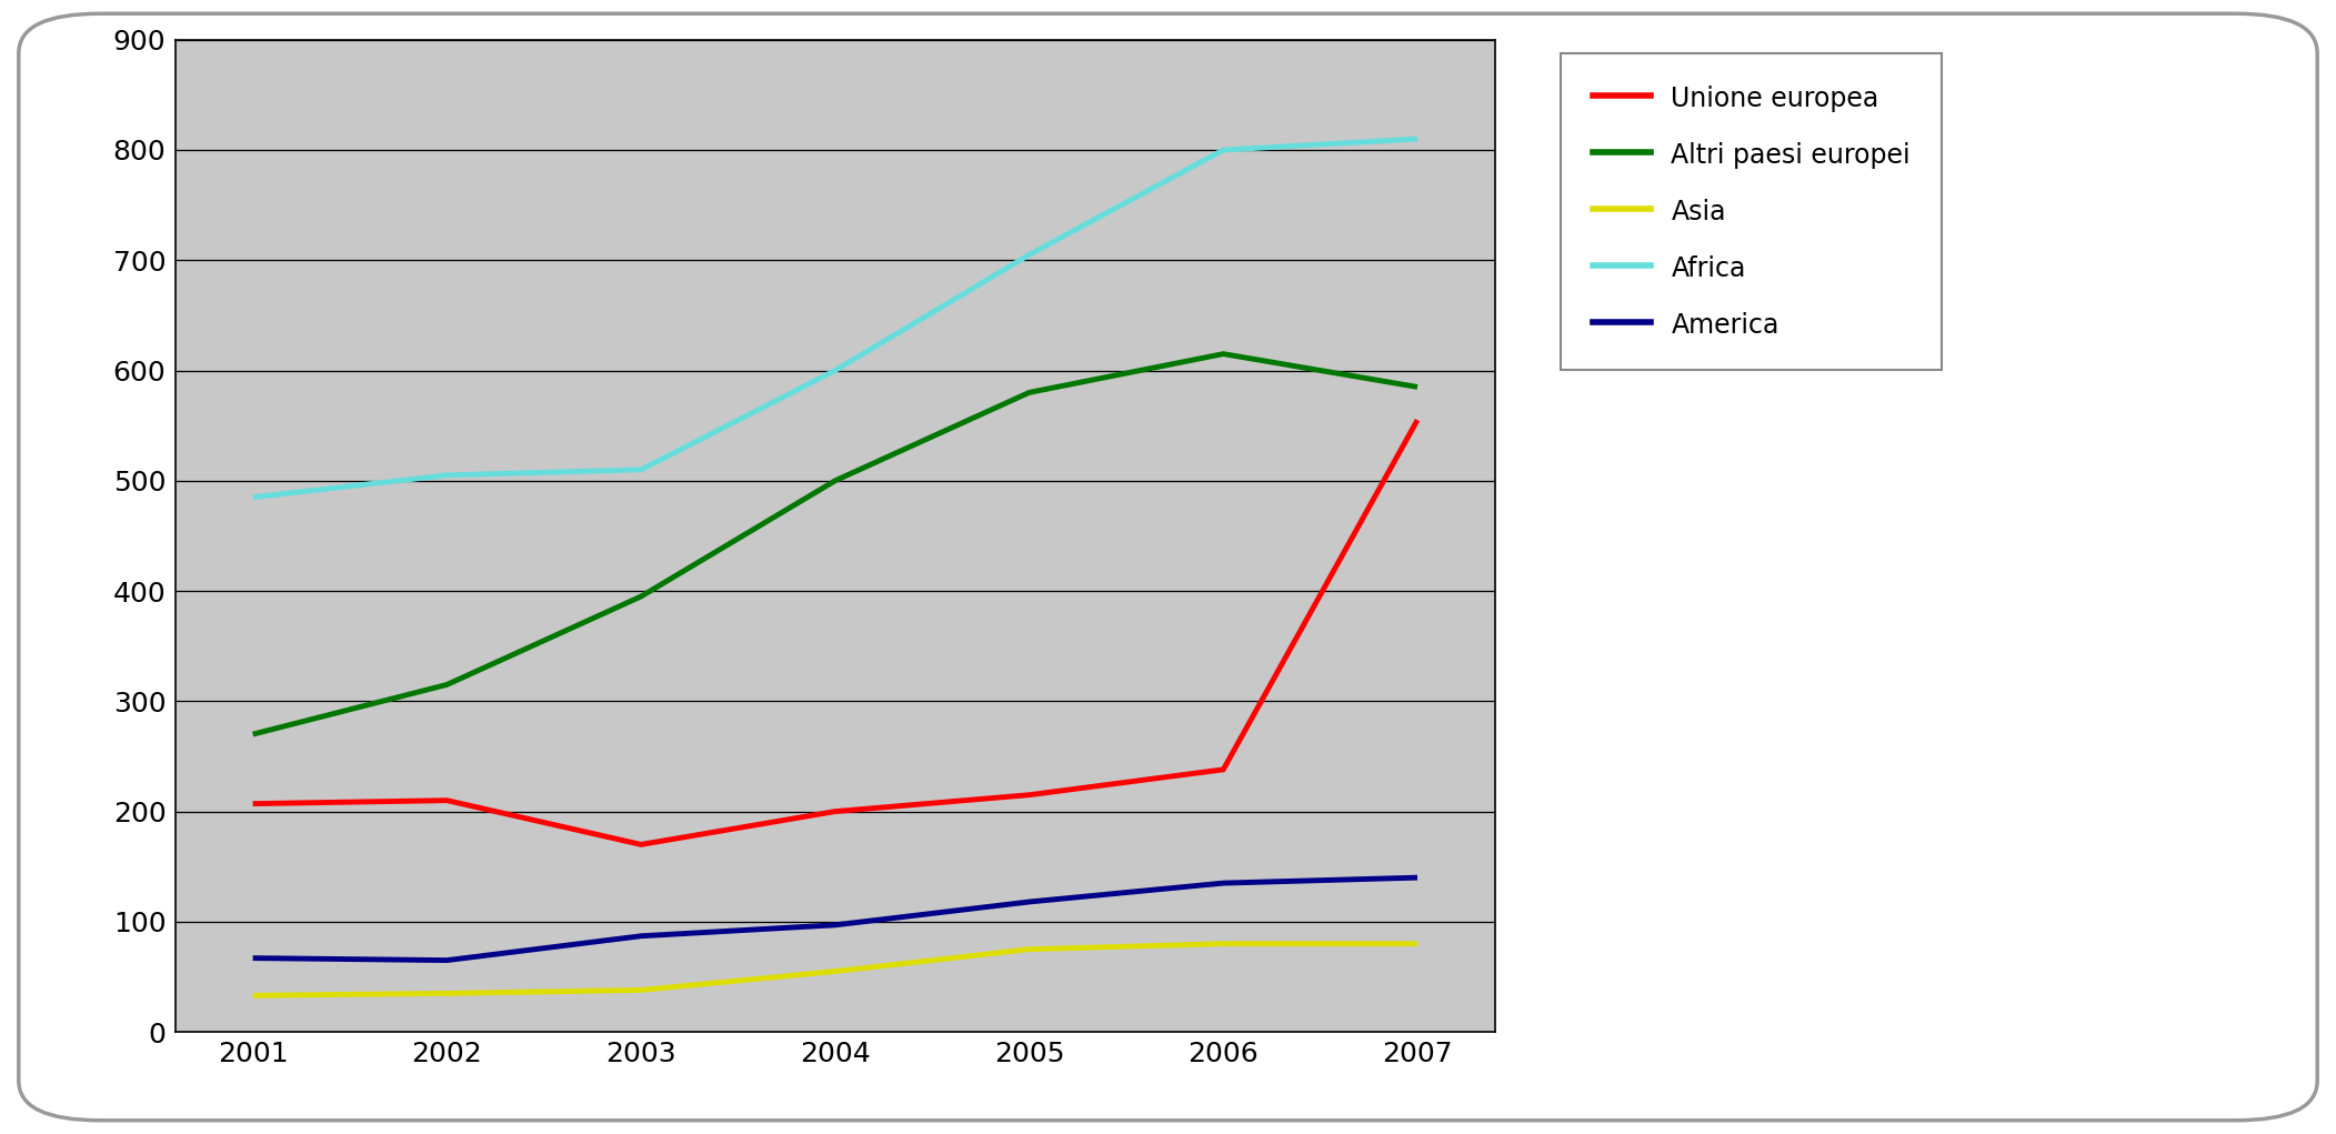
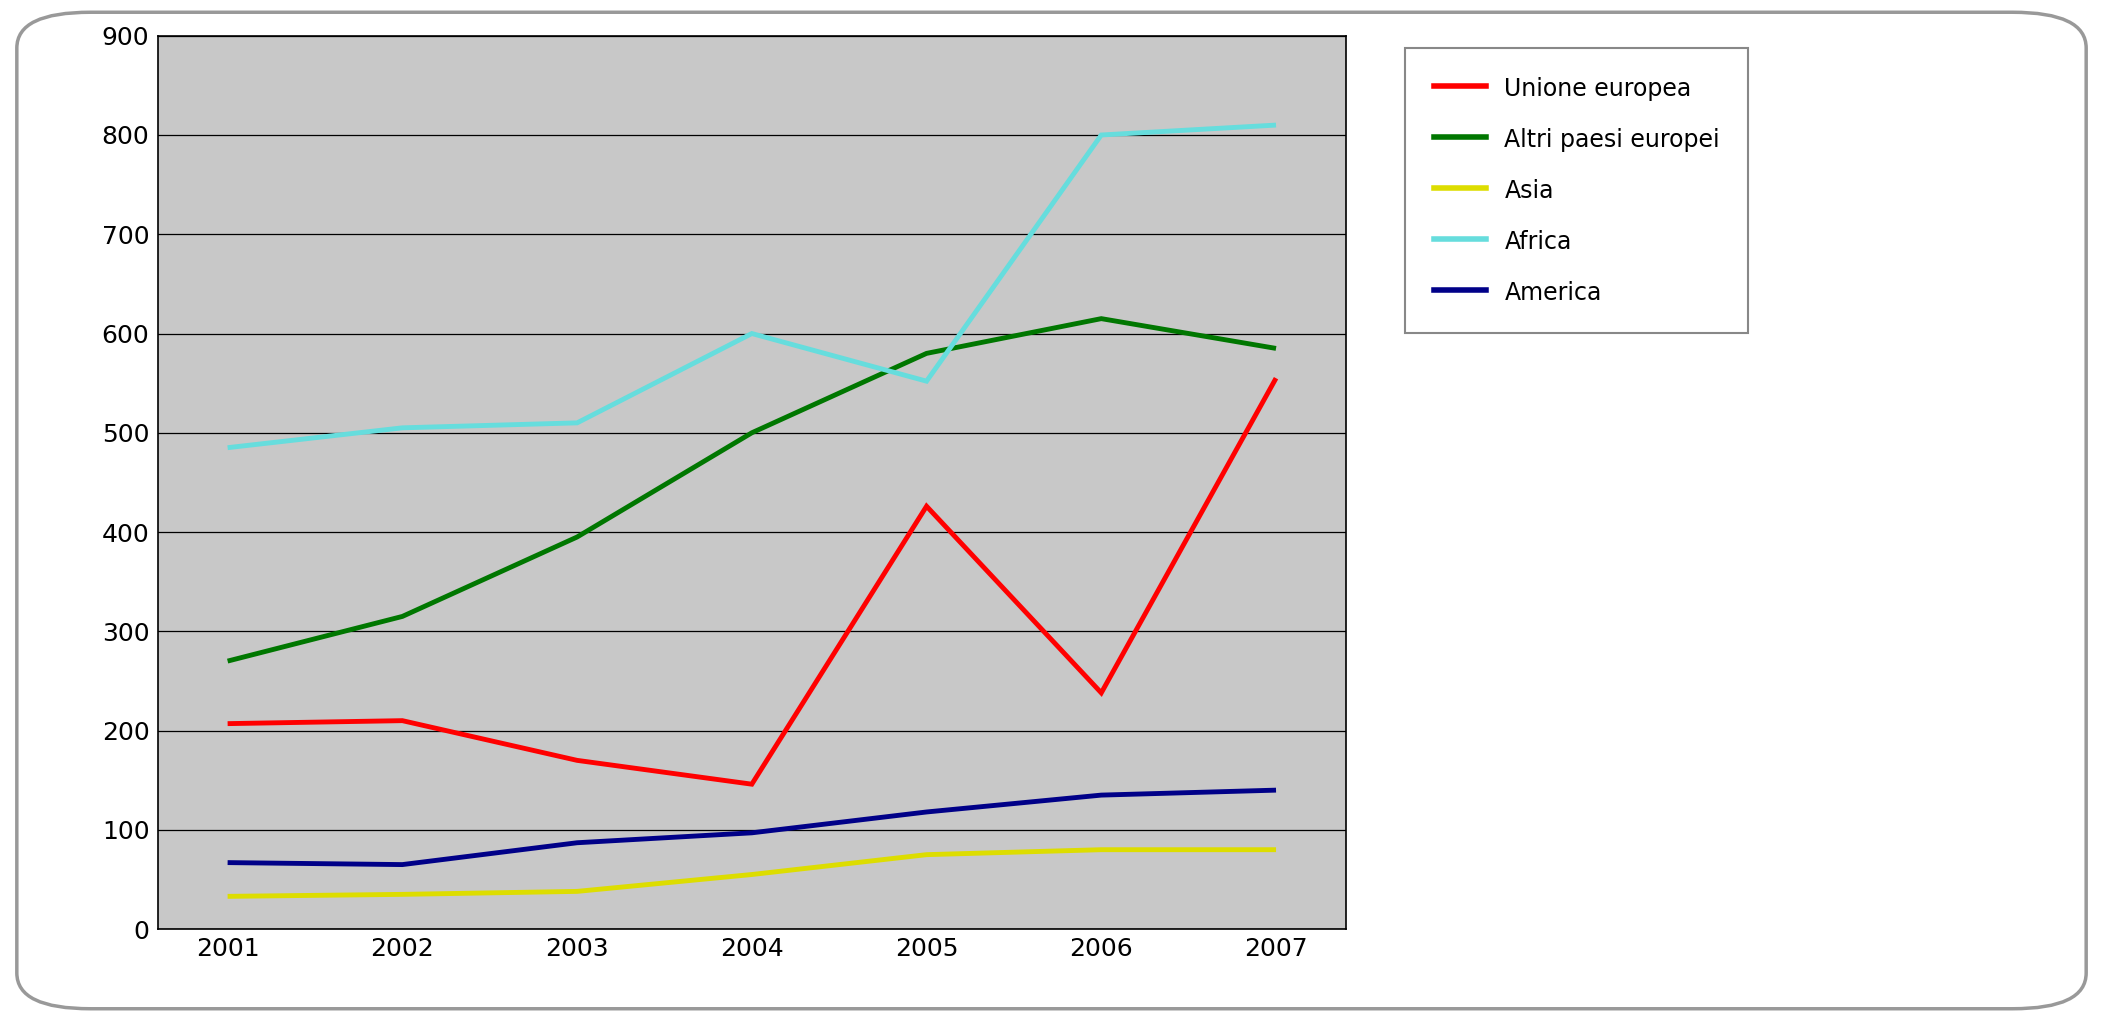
Unione europea/2004: 200 -> 146
Unione europea/2005: 215 -> 426
Africa/2005: 705 -> 552
